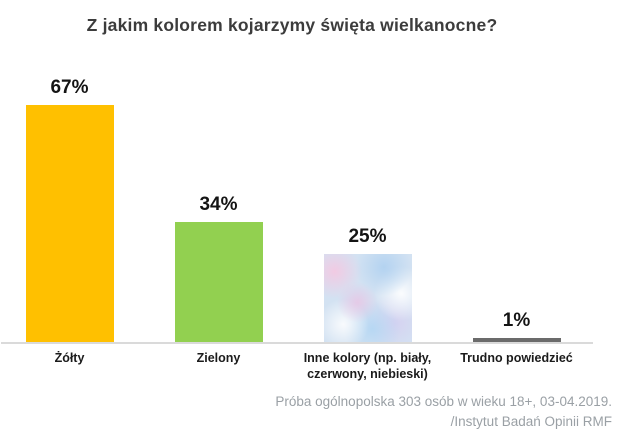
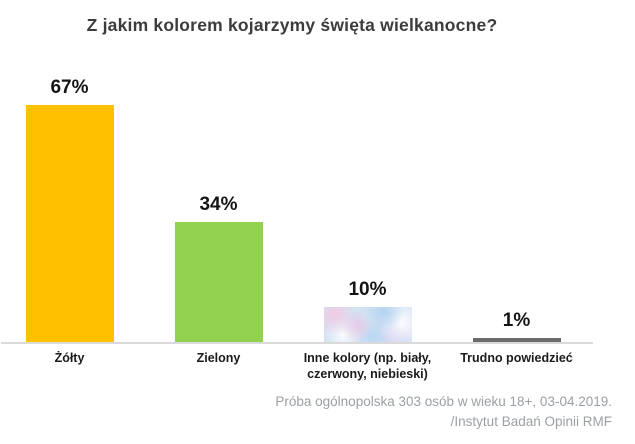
Inne kolory (np. biały, czerwony, niebieski): 25% -> 10%
